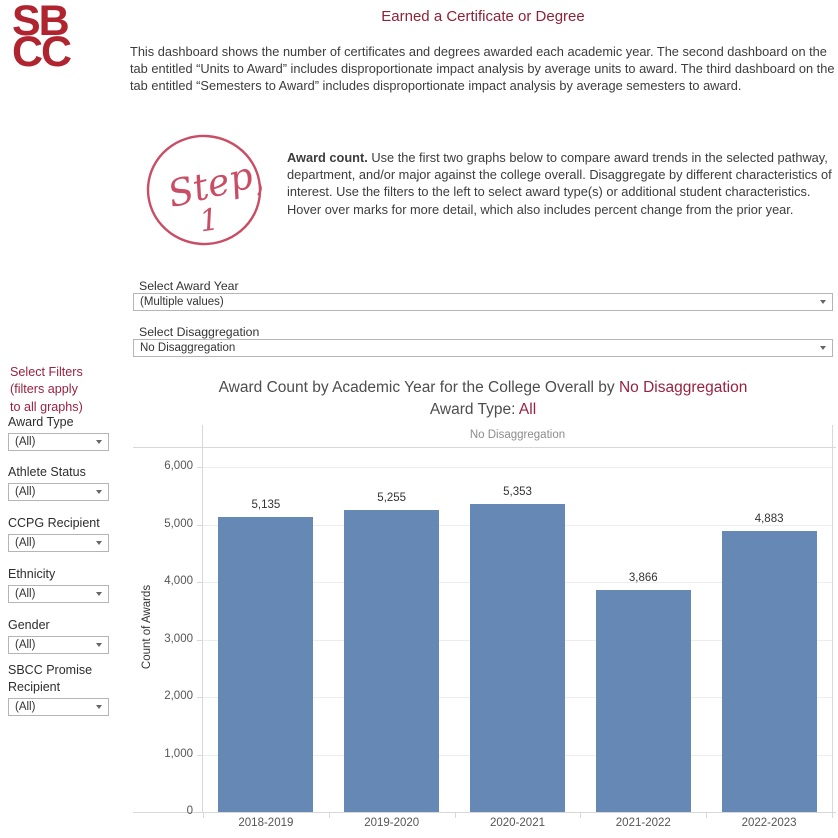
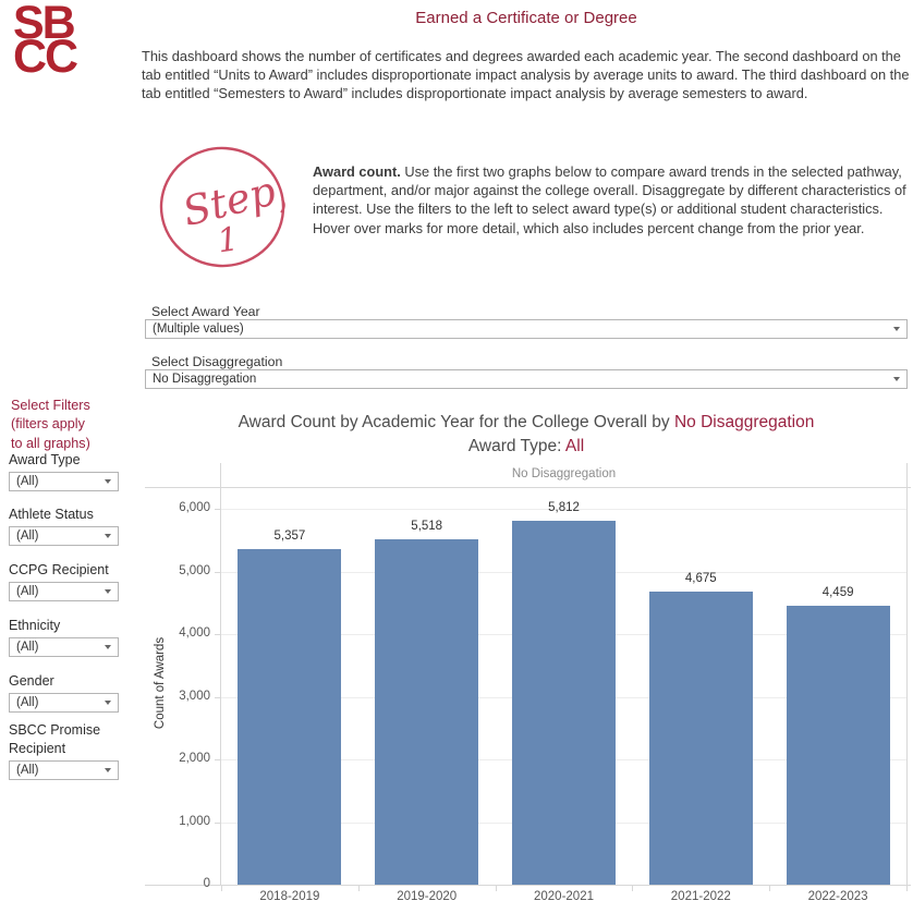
2018-2019: 5,135 -> 5,357
2019-2020: 5,255 -> 5,518
2020-2021: 5,353 -> 5,812
2021-2022: 3,866 -> 4,675
2022-2023: 4,883 -> 4,459
